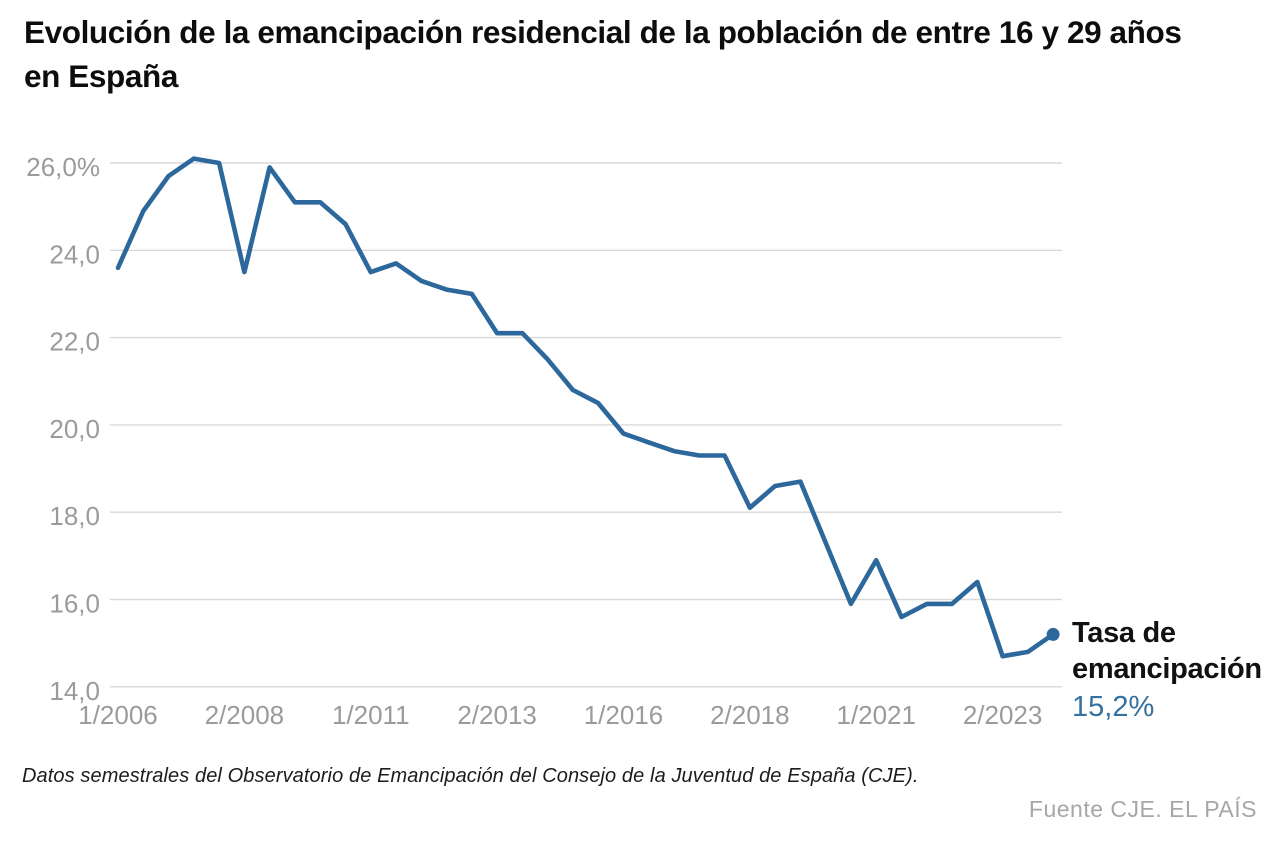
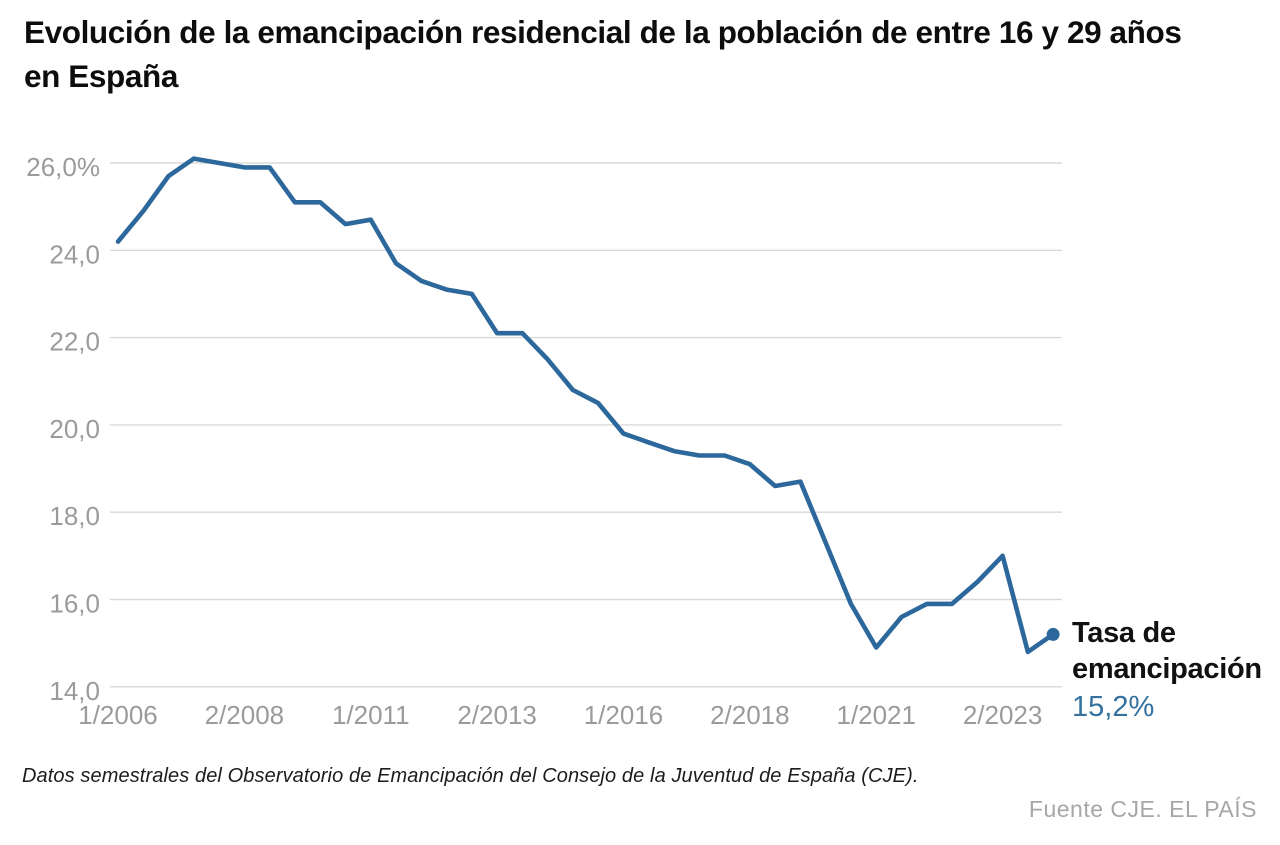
1/2006: 23,6% -> 24,2%
2/2008: 23,5% -> 25,9%
1/2011: 23,5% -> 24,7%
2/2018: 18,1% -> 19,1%
1/2021: 16,9% -> 14,9%
2/2023: 14,7% -> 17,0%
